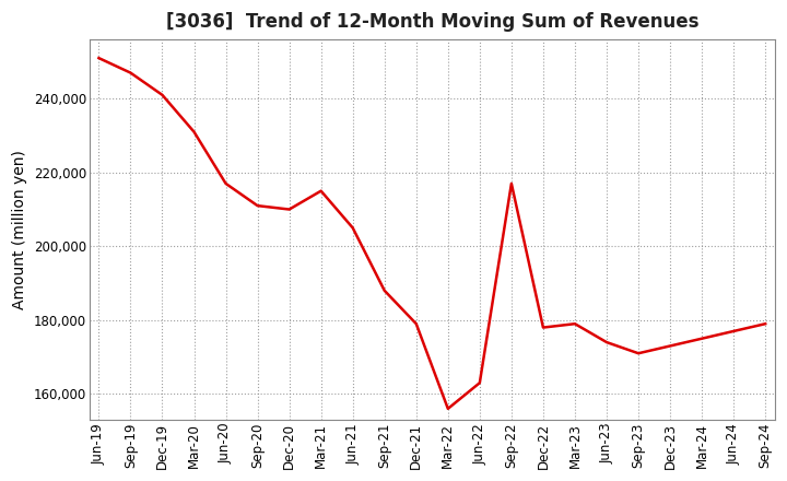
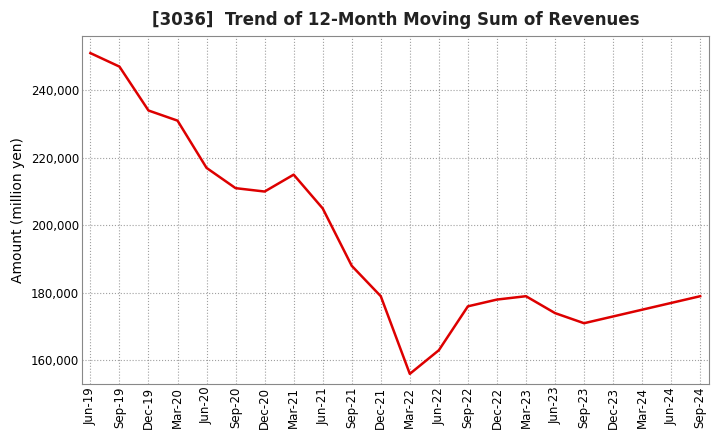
Dec-19: 241,000 -> 234,000
Sep-22: 217,000 -> 176,000
